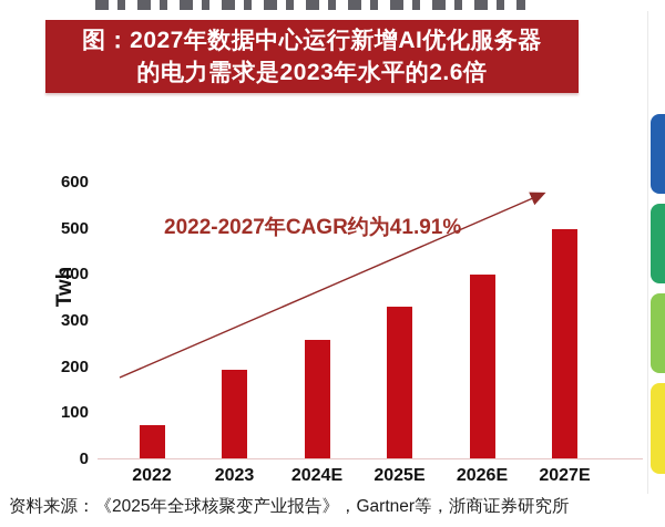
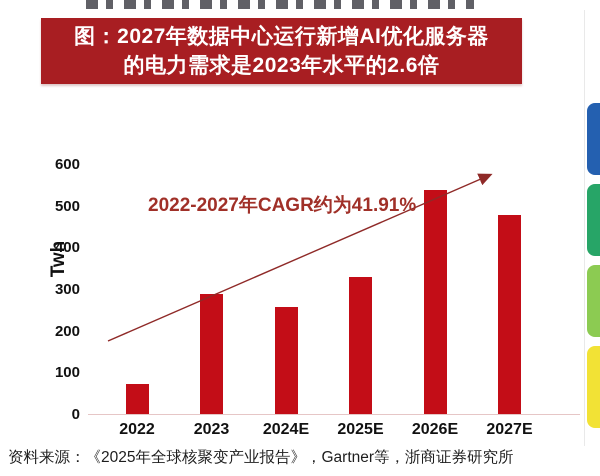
2023: 200 -> 290
2026E: 400 -> 540
2027E: 500 -> 480
